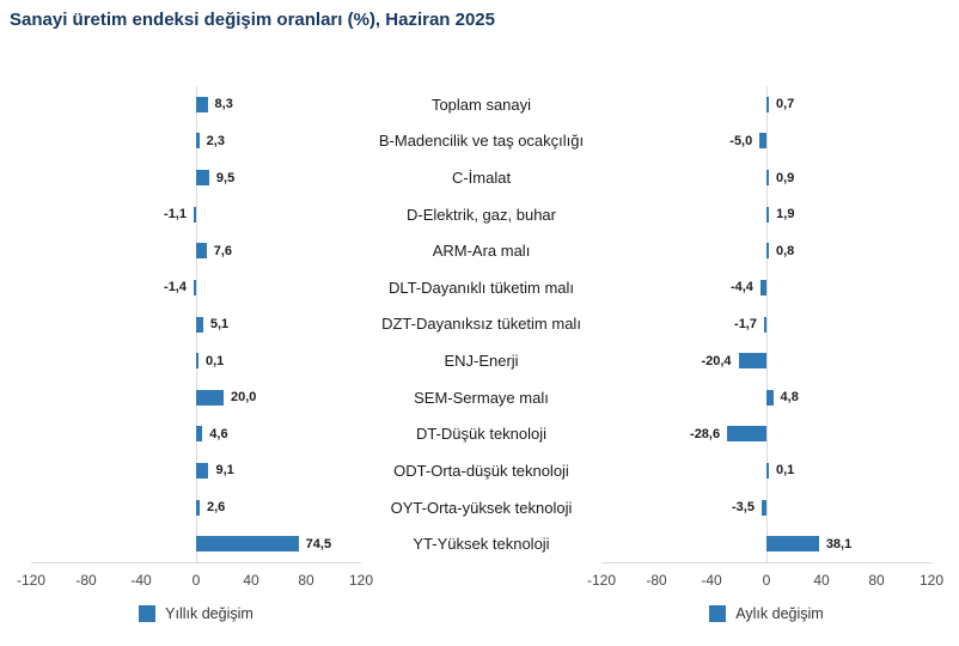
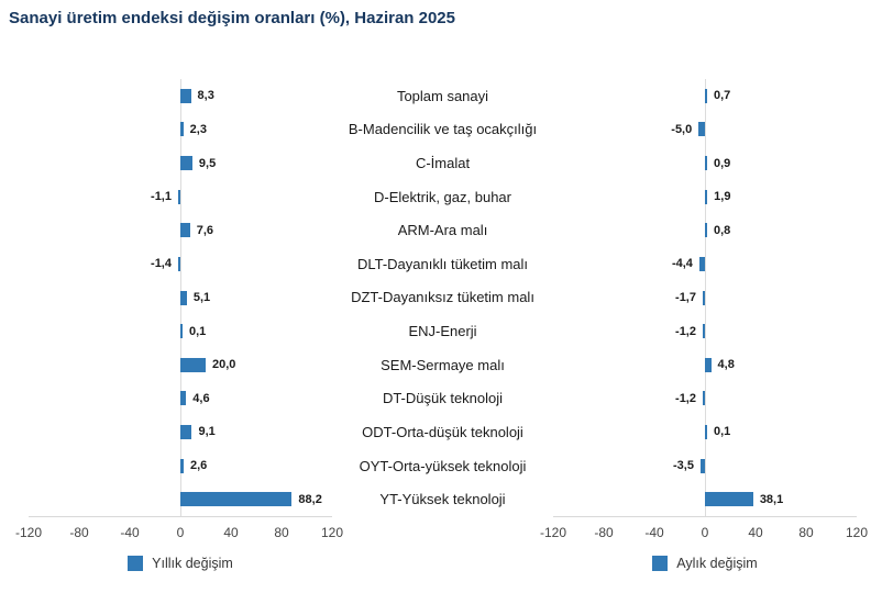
Aylık değişim/ENJ-Enerji: -20,4 -> -1,2
Aylık değişim/DT-Düşük teknoloji: -28,6 -> -1,2
Yıllık değişim/YT-Yüksek teknoloji: 74,5 -> 88,2
